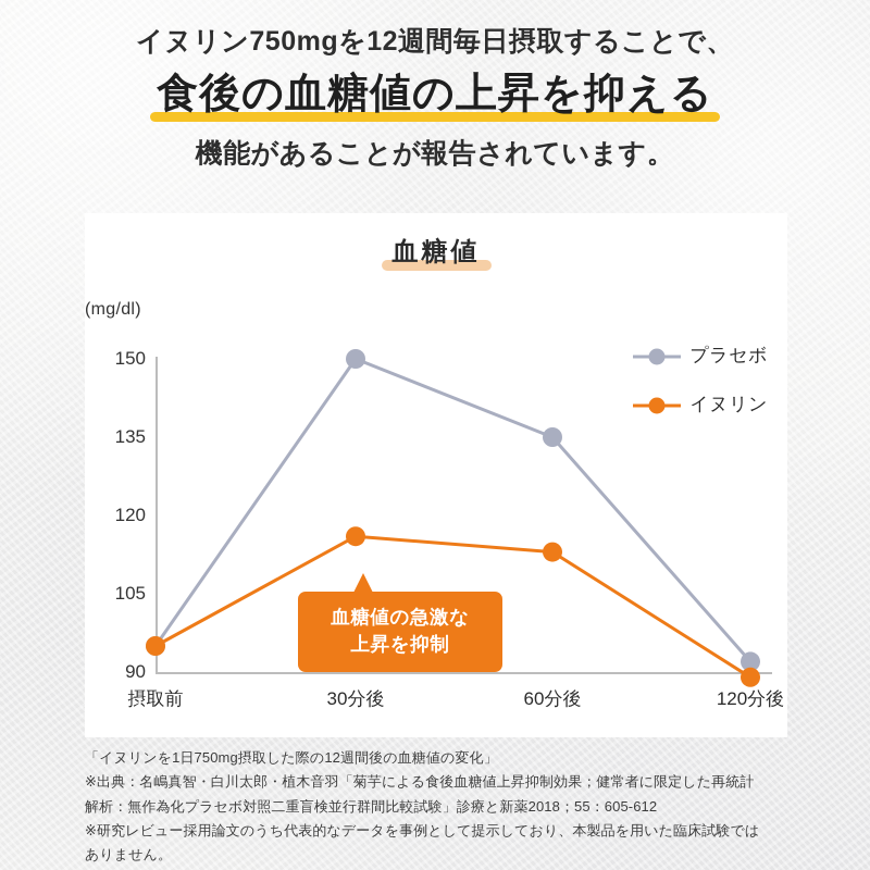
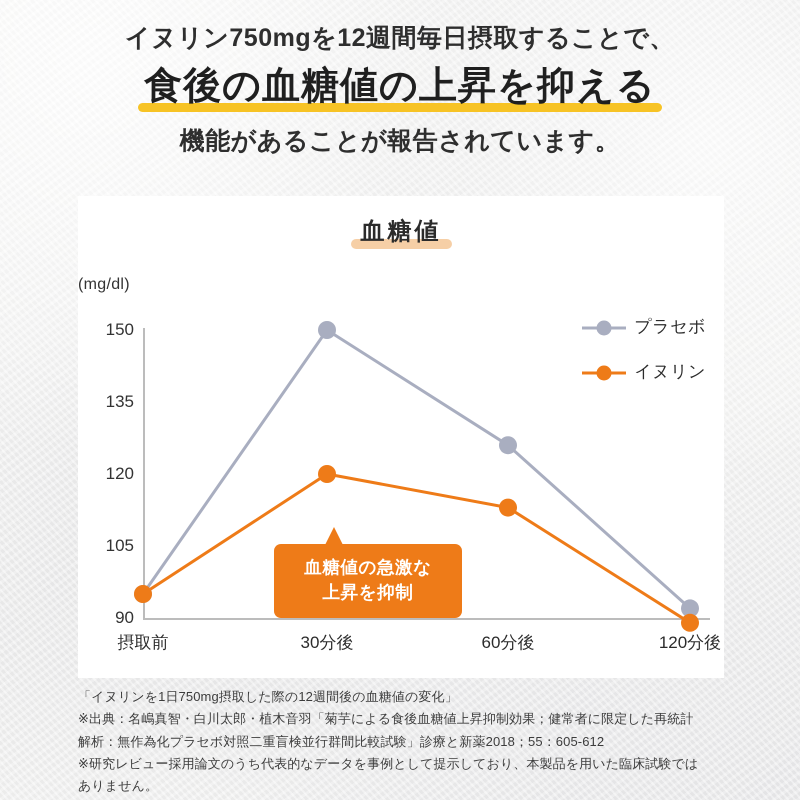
イヌリン/30分後: 116 -> 120
プラセボ/60分後: 135 -> 126
